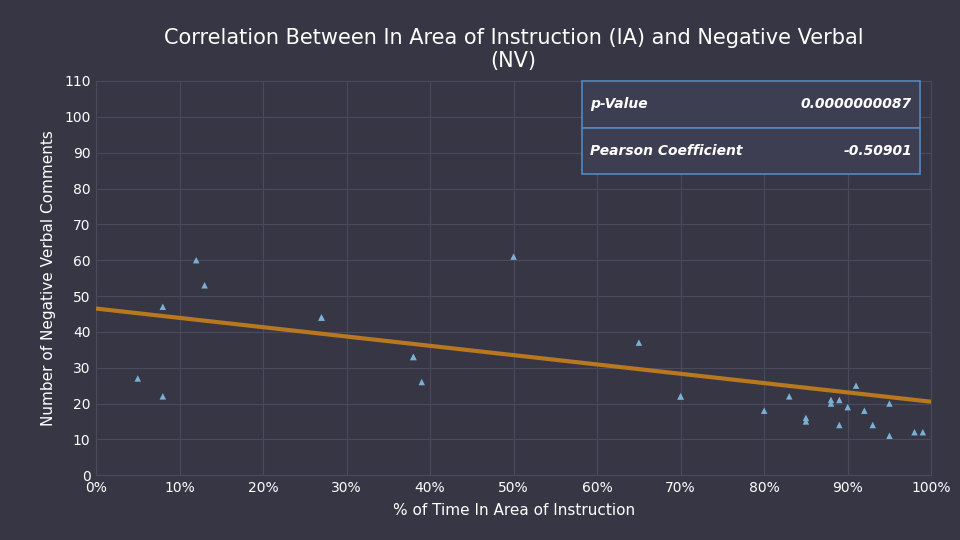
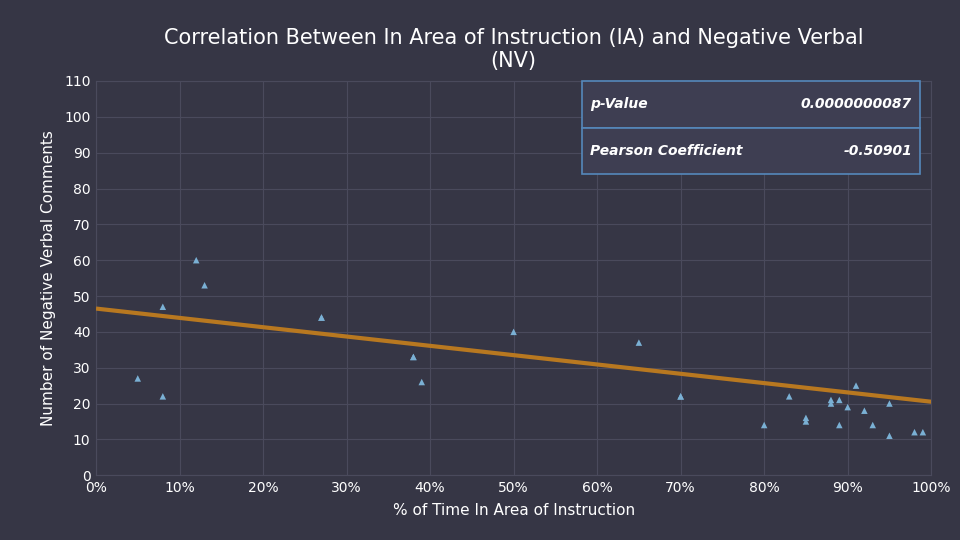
50%: 61 -> 40
80%: 18 -> 14
